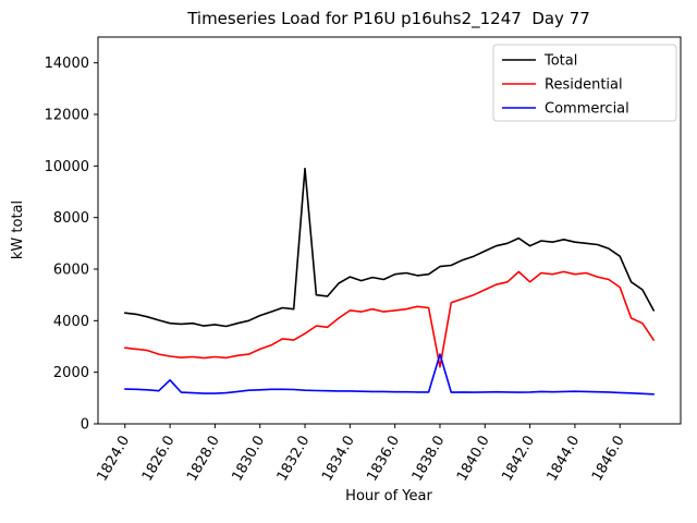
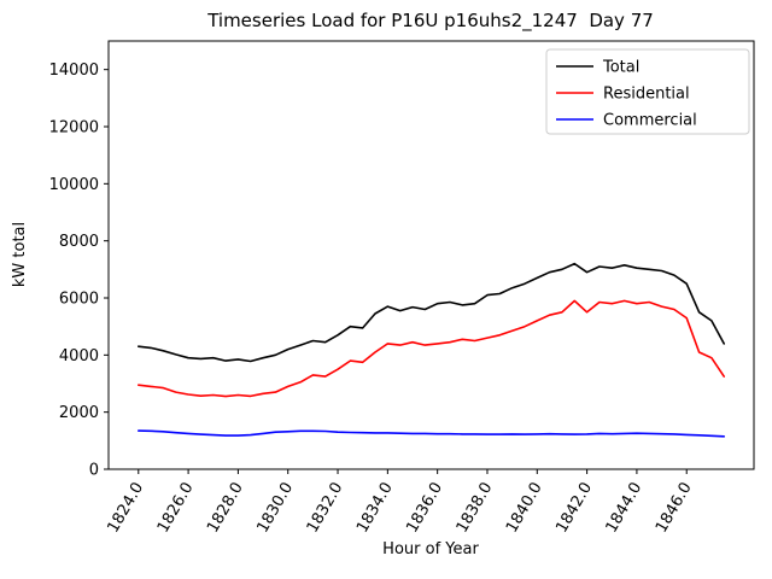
Commercial/1826.0: 1700 -> 1200
Total/1832.0: 9900 -> 4700
Residential/1838.0: 2200 -> 4600
Commercial/1838.0: 2700 -> 1200
